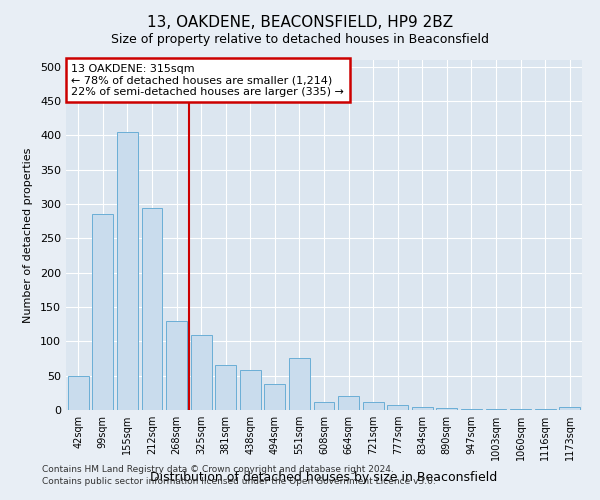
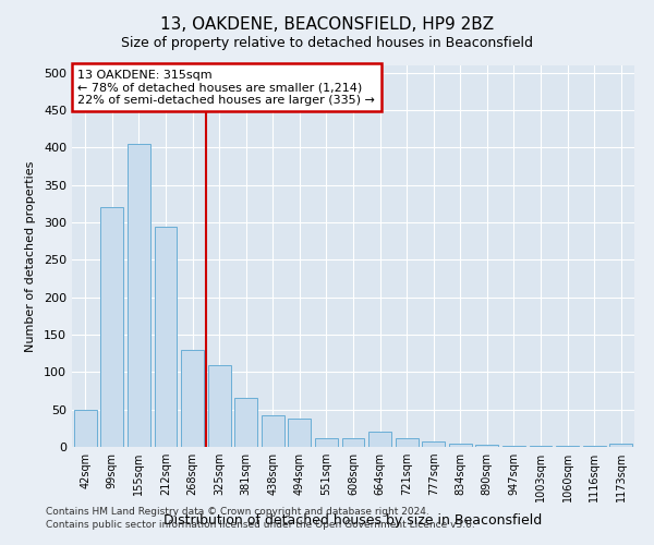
99sqm: 286 -> 320
438sqm: 58 -> 42
551sqm: 76 -> 12
